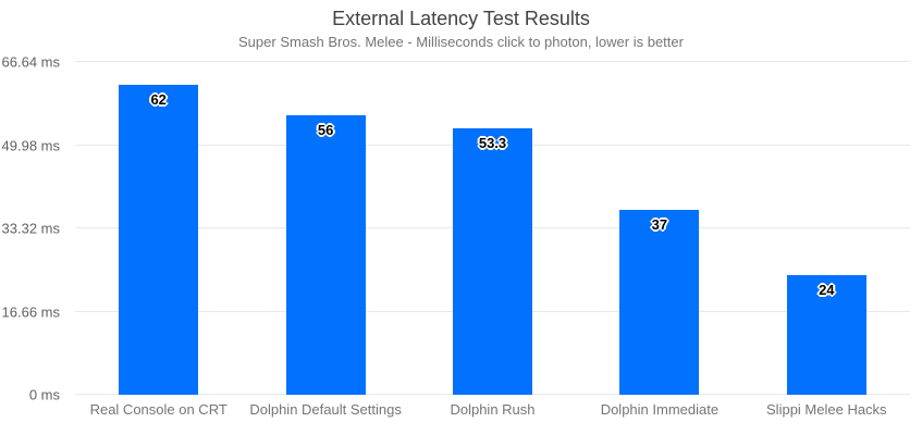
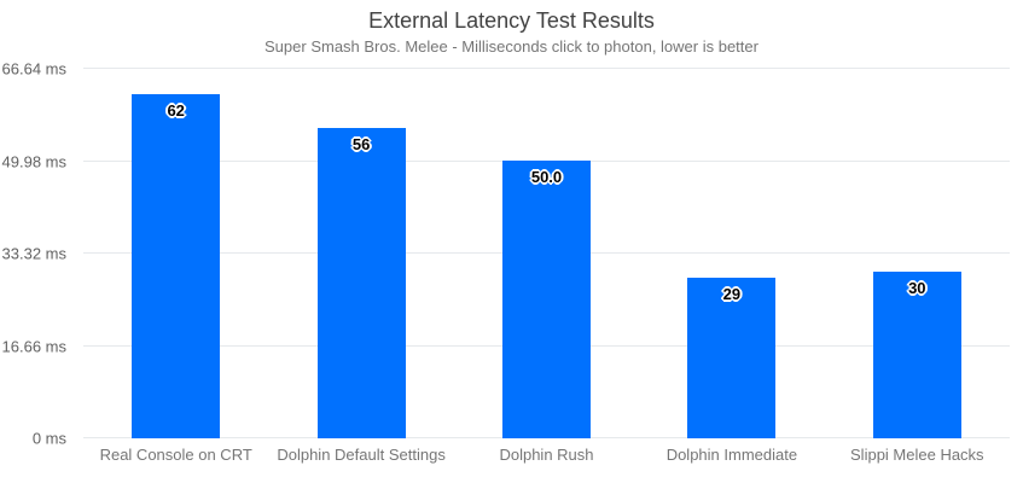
Dolphin Rush: 53.3 -> 50.0
Dolphin Immediate: 37 -> 29
Slippi Melee Hacks: 24 -> 30
